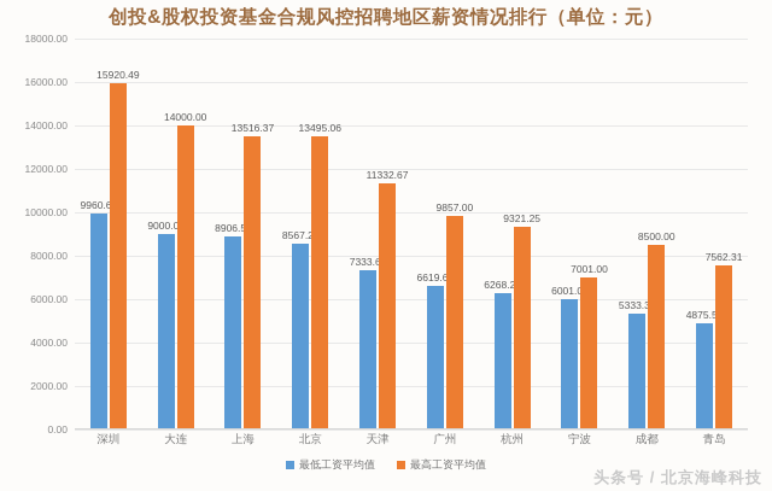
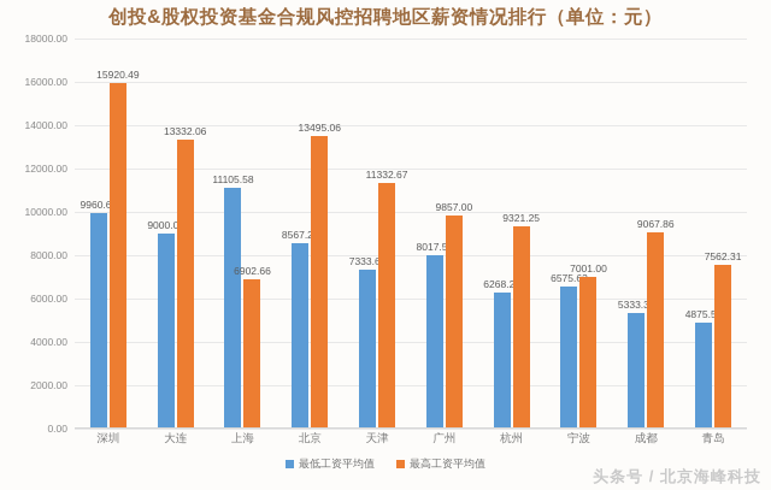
最高工资平均值/大连: 14000.00 -> 13332.06
最低工资平均值/上海: 8906.51 -> 11105.58
最高工资平均值/上海: 13516.37 -> 6902.66
最低工资平均值/广州: 6619.62 -> 8017.55
最低工资平均值/宁波: 6001.00 -> 6575.63
最高工资平均值/成都: 8500.00 -> 9067.86
